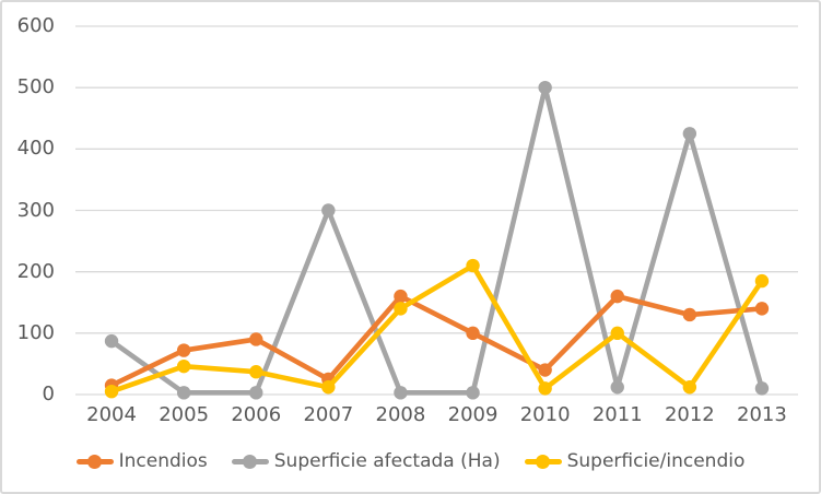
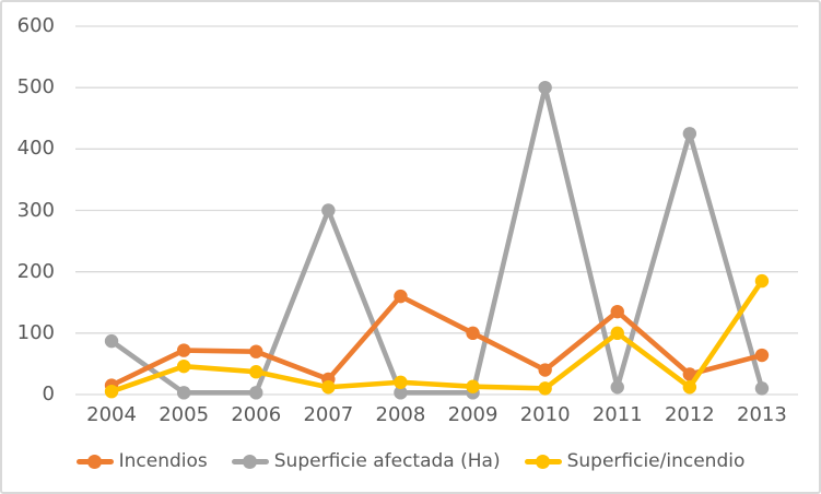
Incendios/2006: 90 -> 70
Superficie/incendio/2008: 140 -> 20
Superficie/incendio/2009: 210 -> 10
Incendios/2011: 160 -> 140
Incendios/2012: 130 -> 30
Incendios/2013: 140 -> 60
